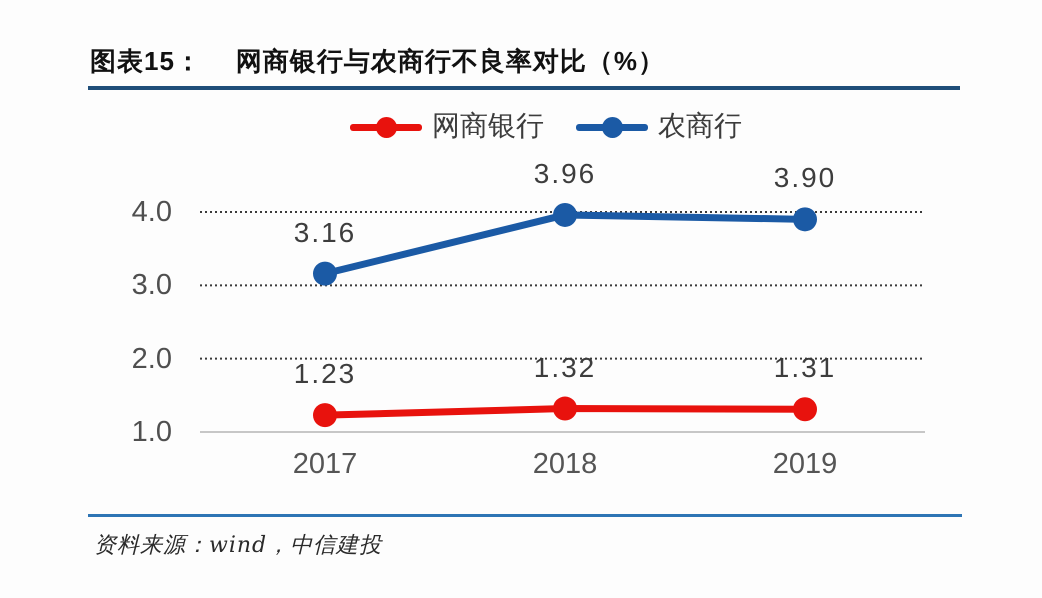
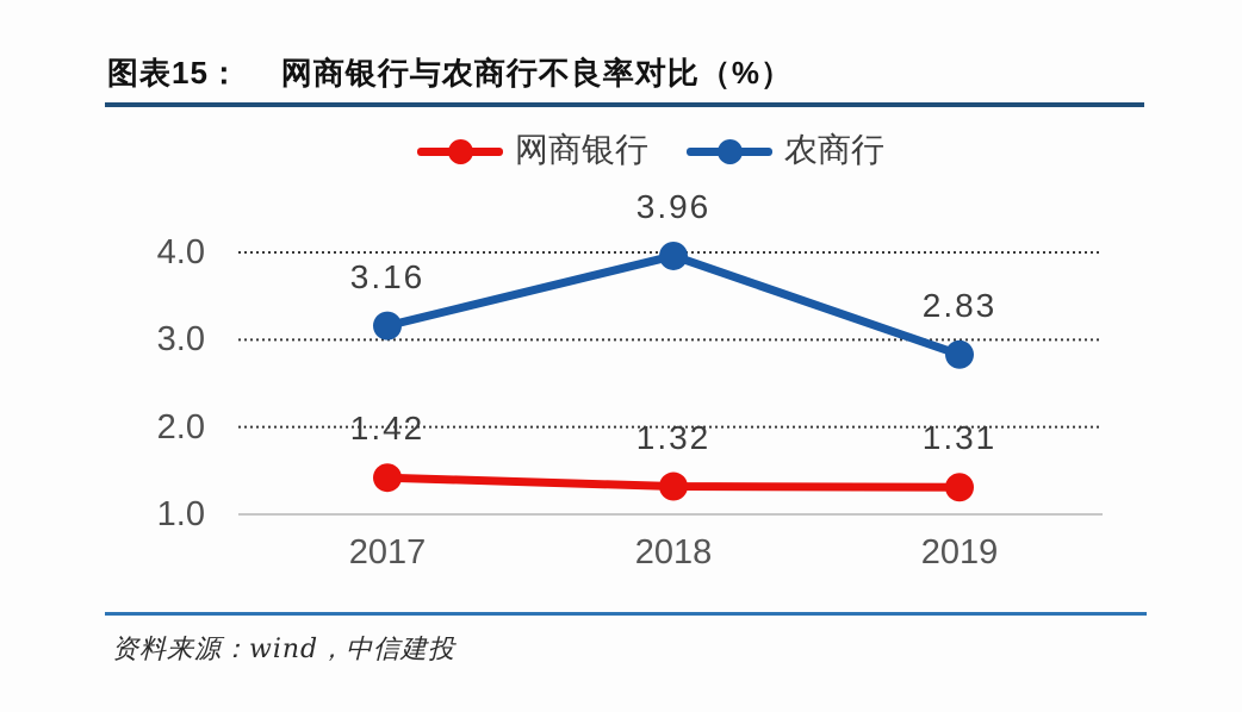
网商银行/2017: 1.23 -> 1.42
农商行/2019: 3.90 -> 2.83
